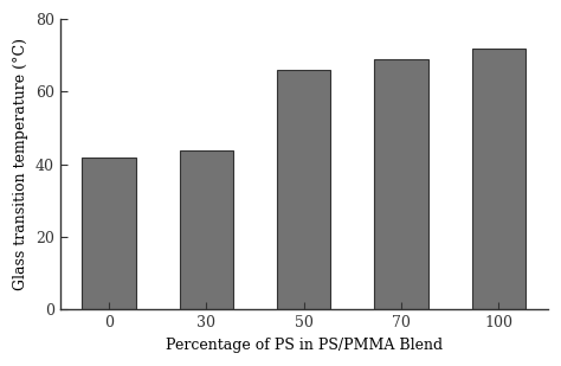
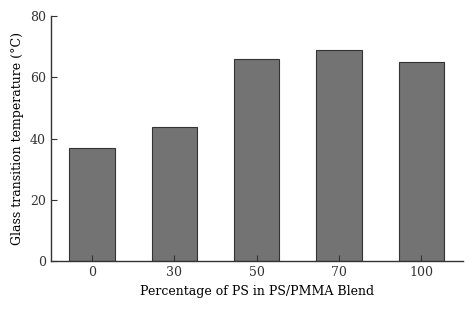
0: 42 -> 37
100: 72 -> 65
